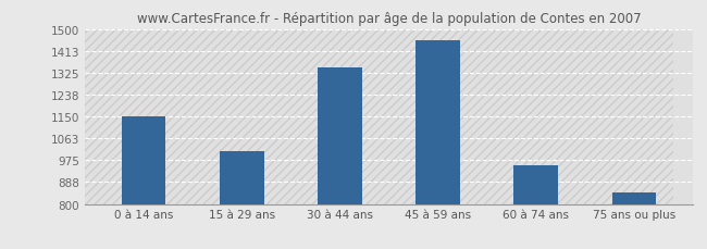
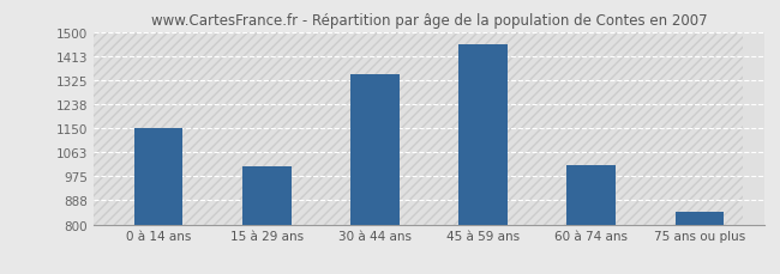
60 à 74 ans: 955 -> 1015
